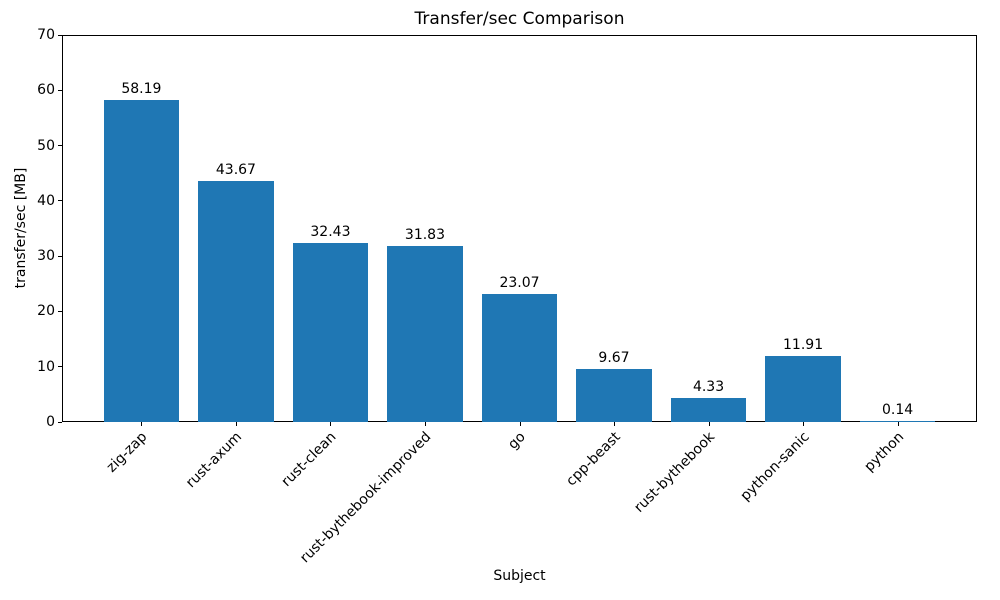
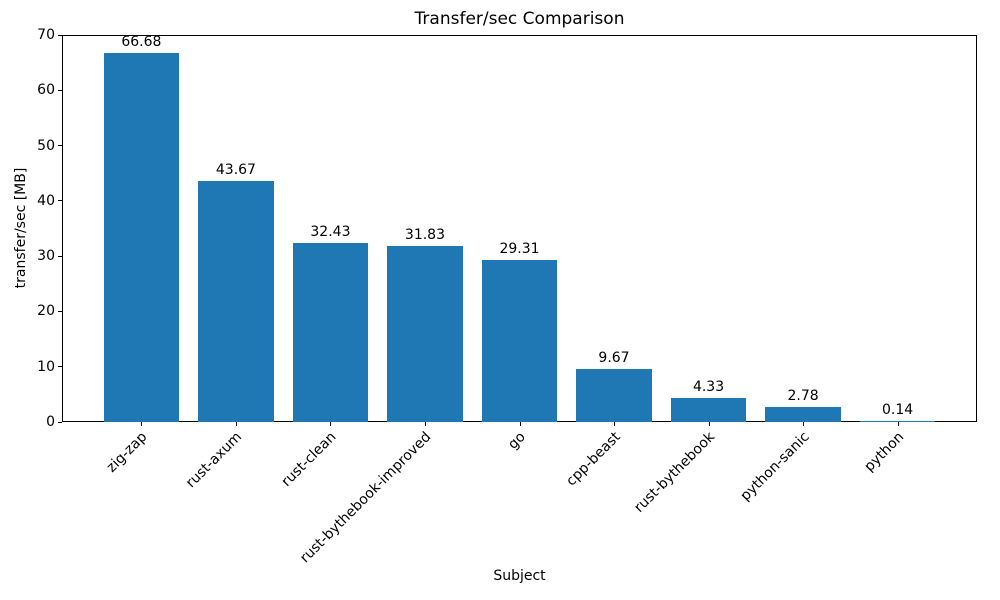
zig-zap: 58.19 -> 66.68
go: 23.07 -> 29.31
python-sanic: 11.91 -> 2.78
